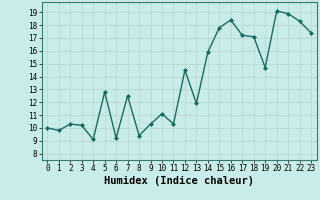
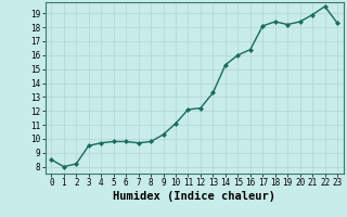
0: 10.0 -> 8.5
1: 9.8 -> 8.0
2: 10.3 -> 8.2
3: 10.2 -> 9.5
4: 9.1 -> 9.7
5: 12.8 -> 9.8
6: 9.2 -> 9.8
7: 12.5 -> 9.7
8: 9.4 -> 9.8
11: 10.3 -> 12.1
12: 14.5 -> 12.2
13: 11.9 -> 13.3
14: 15.9 -> 15.3
15: 17.8 -> 16.0
16: 18.4 -> 16.4
17: 17.2 -> 18.1
18: 17.1 -> 18.4
19: 14.7 -> 18.2
20: 19.1 -> 18.4
22: 18.3 -> 19.5
23: 17.4 -> 18.3
